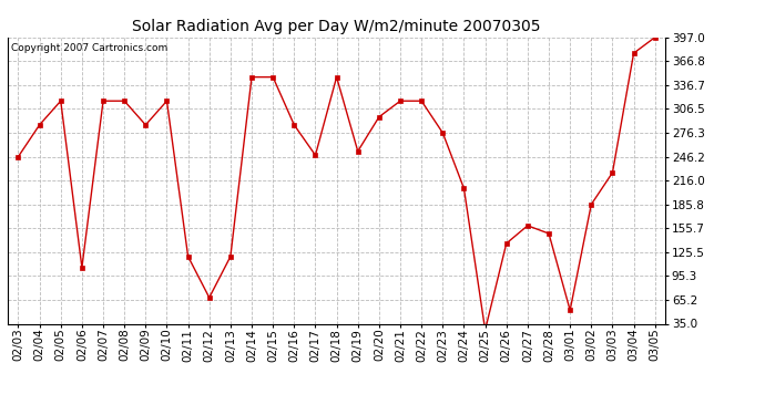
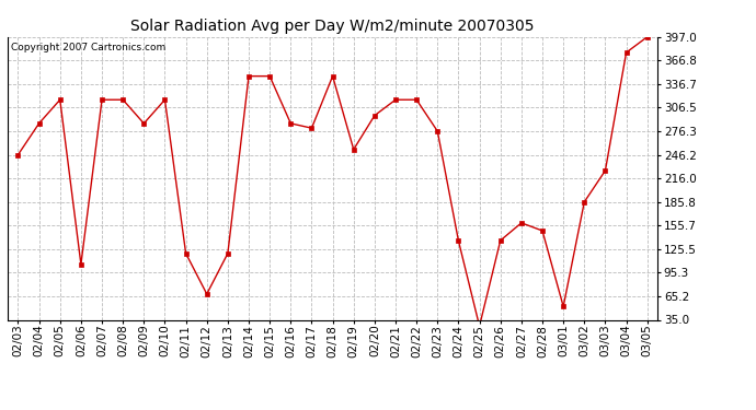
02/17: 248 -> 280
02/24: 206 -> 136
